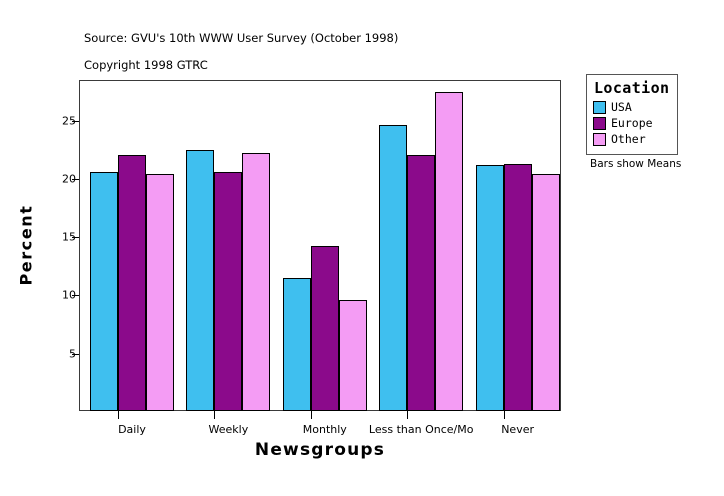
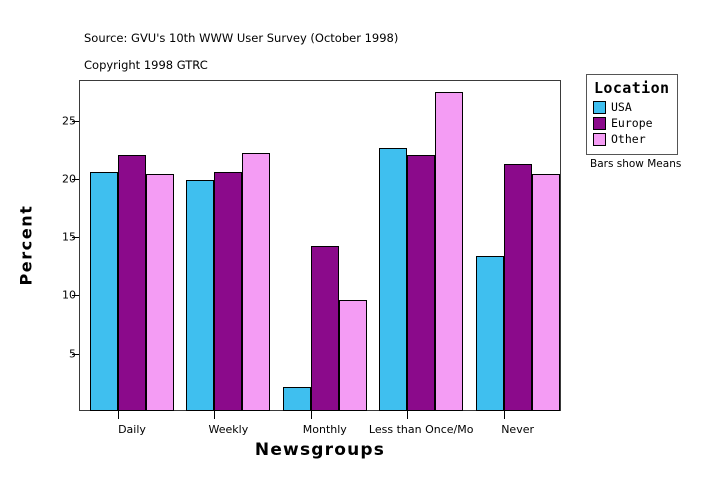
USA/Weekly: 22.4 -> 19.8
USA/Monthly: 11.4 -> 2.1
USA/Less than Once/Mo: 24.5 -> 22.6
USA/Never: 21.1 -> 13.3
